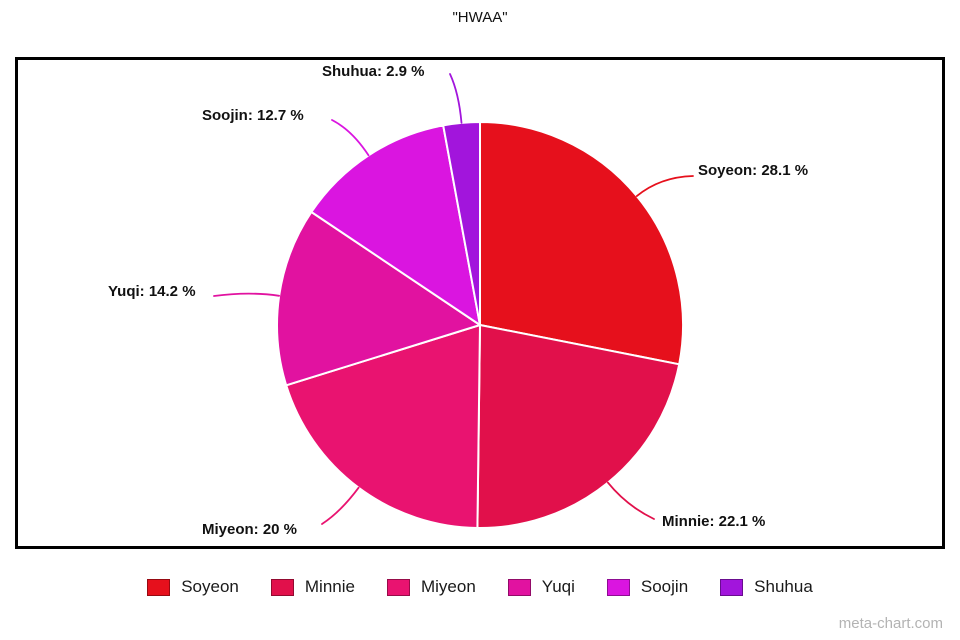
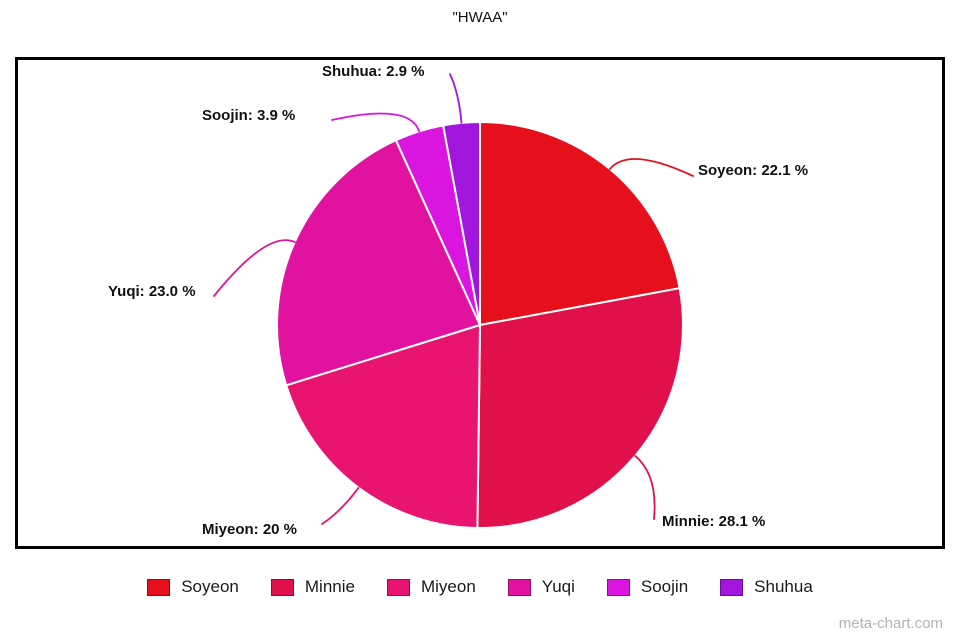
Soyeon: 28.1 -> 22.1
Minnie: 22.1 -> 28.1
Yuqi: 14.2 -> 23.0
Soojin: 12.7 -> 3.9
